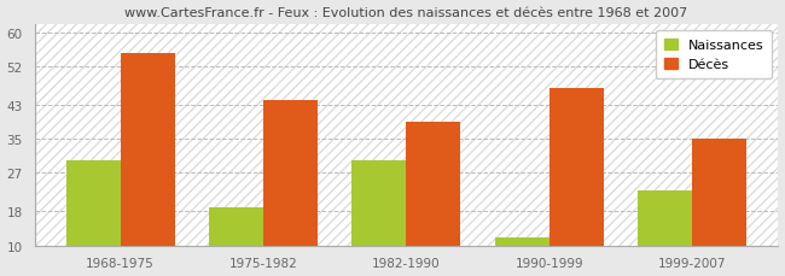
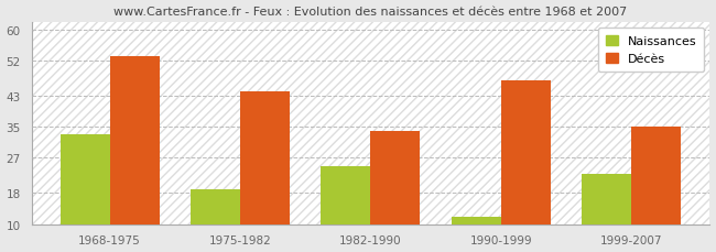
Naissances/1968-1975: 30 -> 33
Décès/1968-1975: 55 -> 53
Naissances/1982-1990: 30 -> 25
Décès/1982-1990: 39 -> 34
